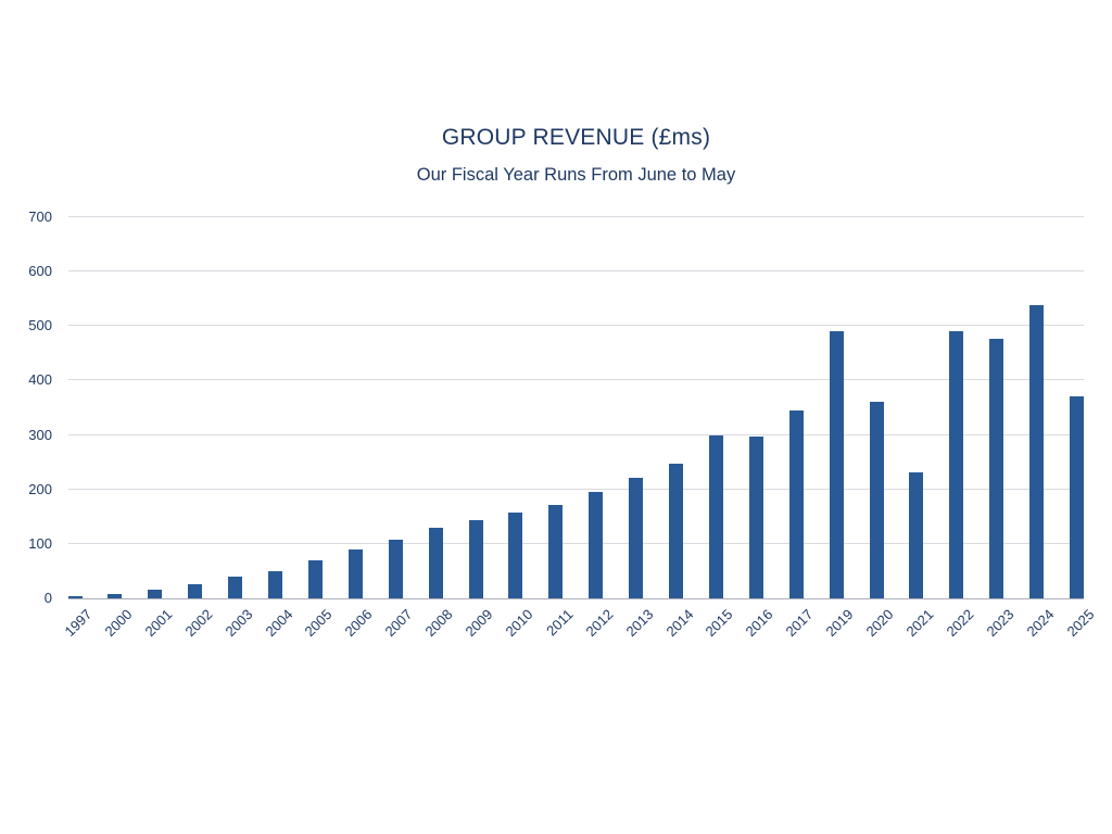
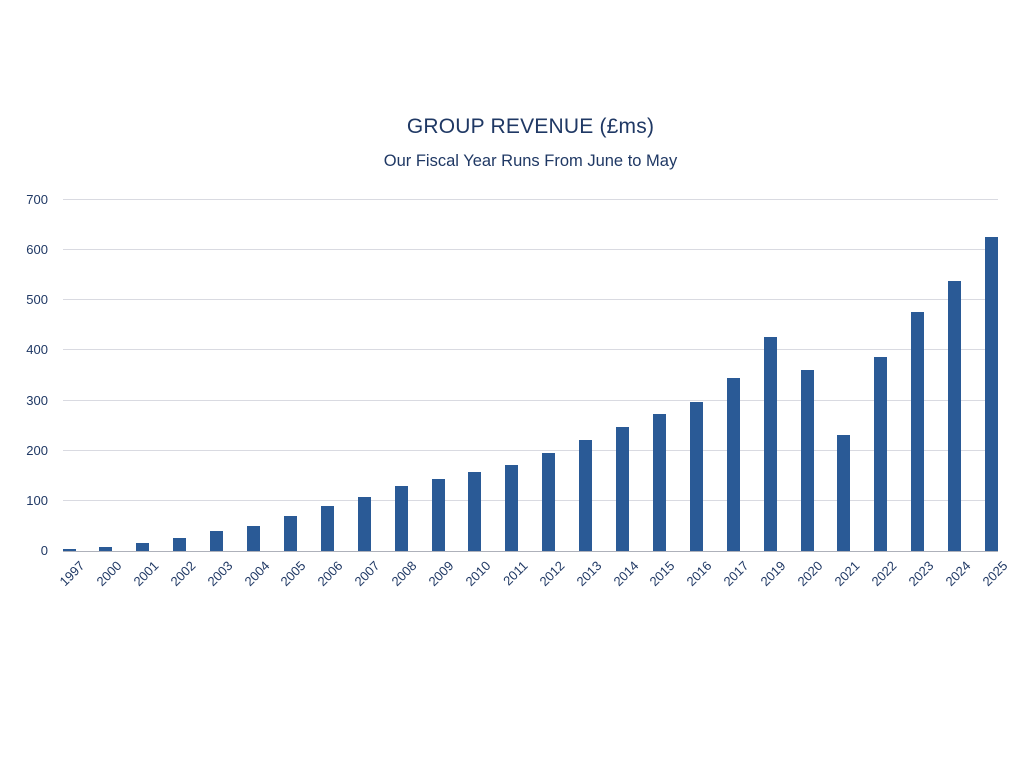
2015: 300 -> 270
2019: 490 -> 430
2022: 490 -> 390
2025: 370 -> 630
